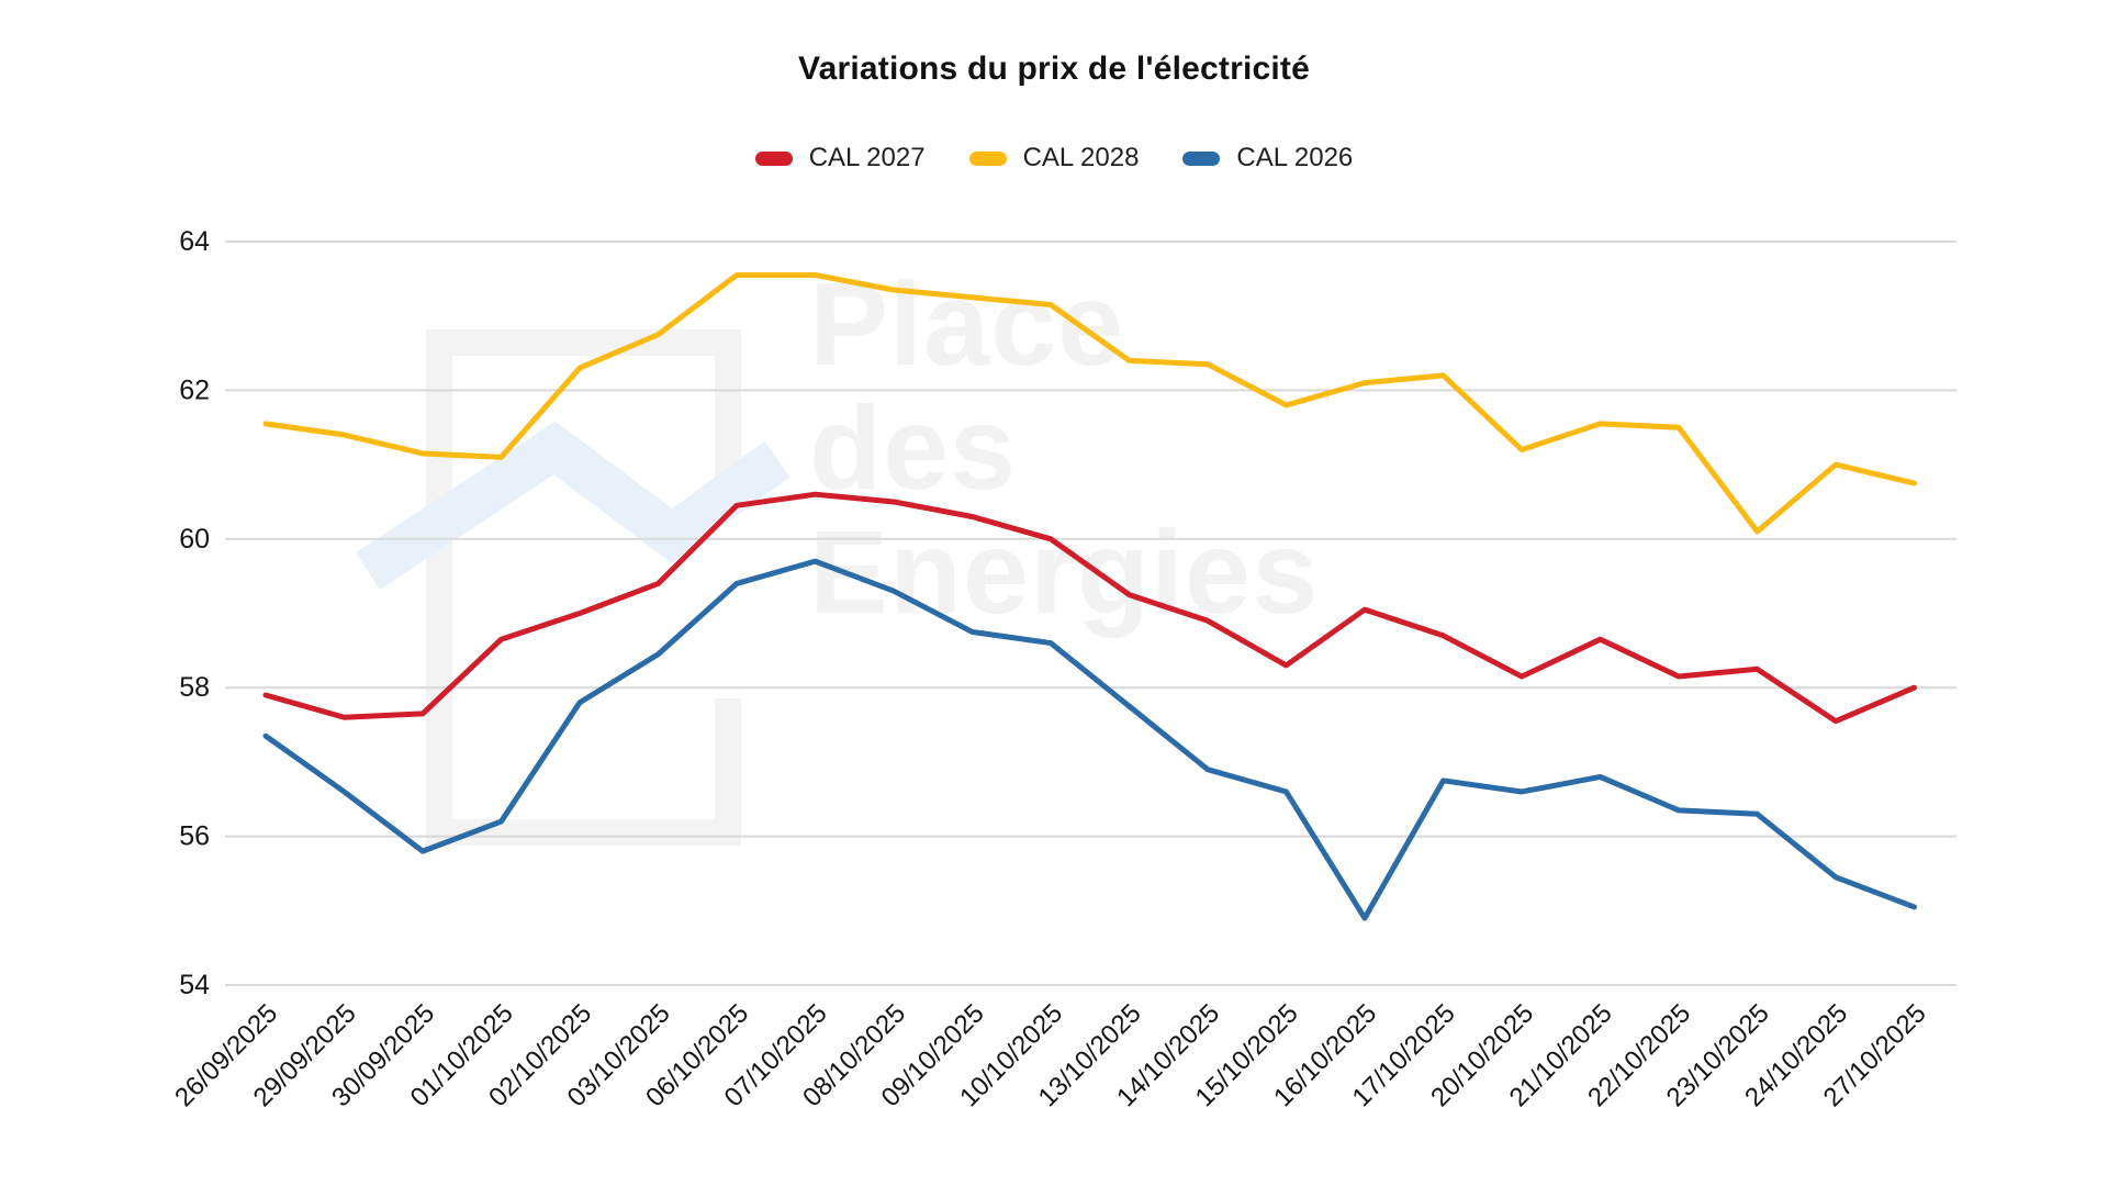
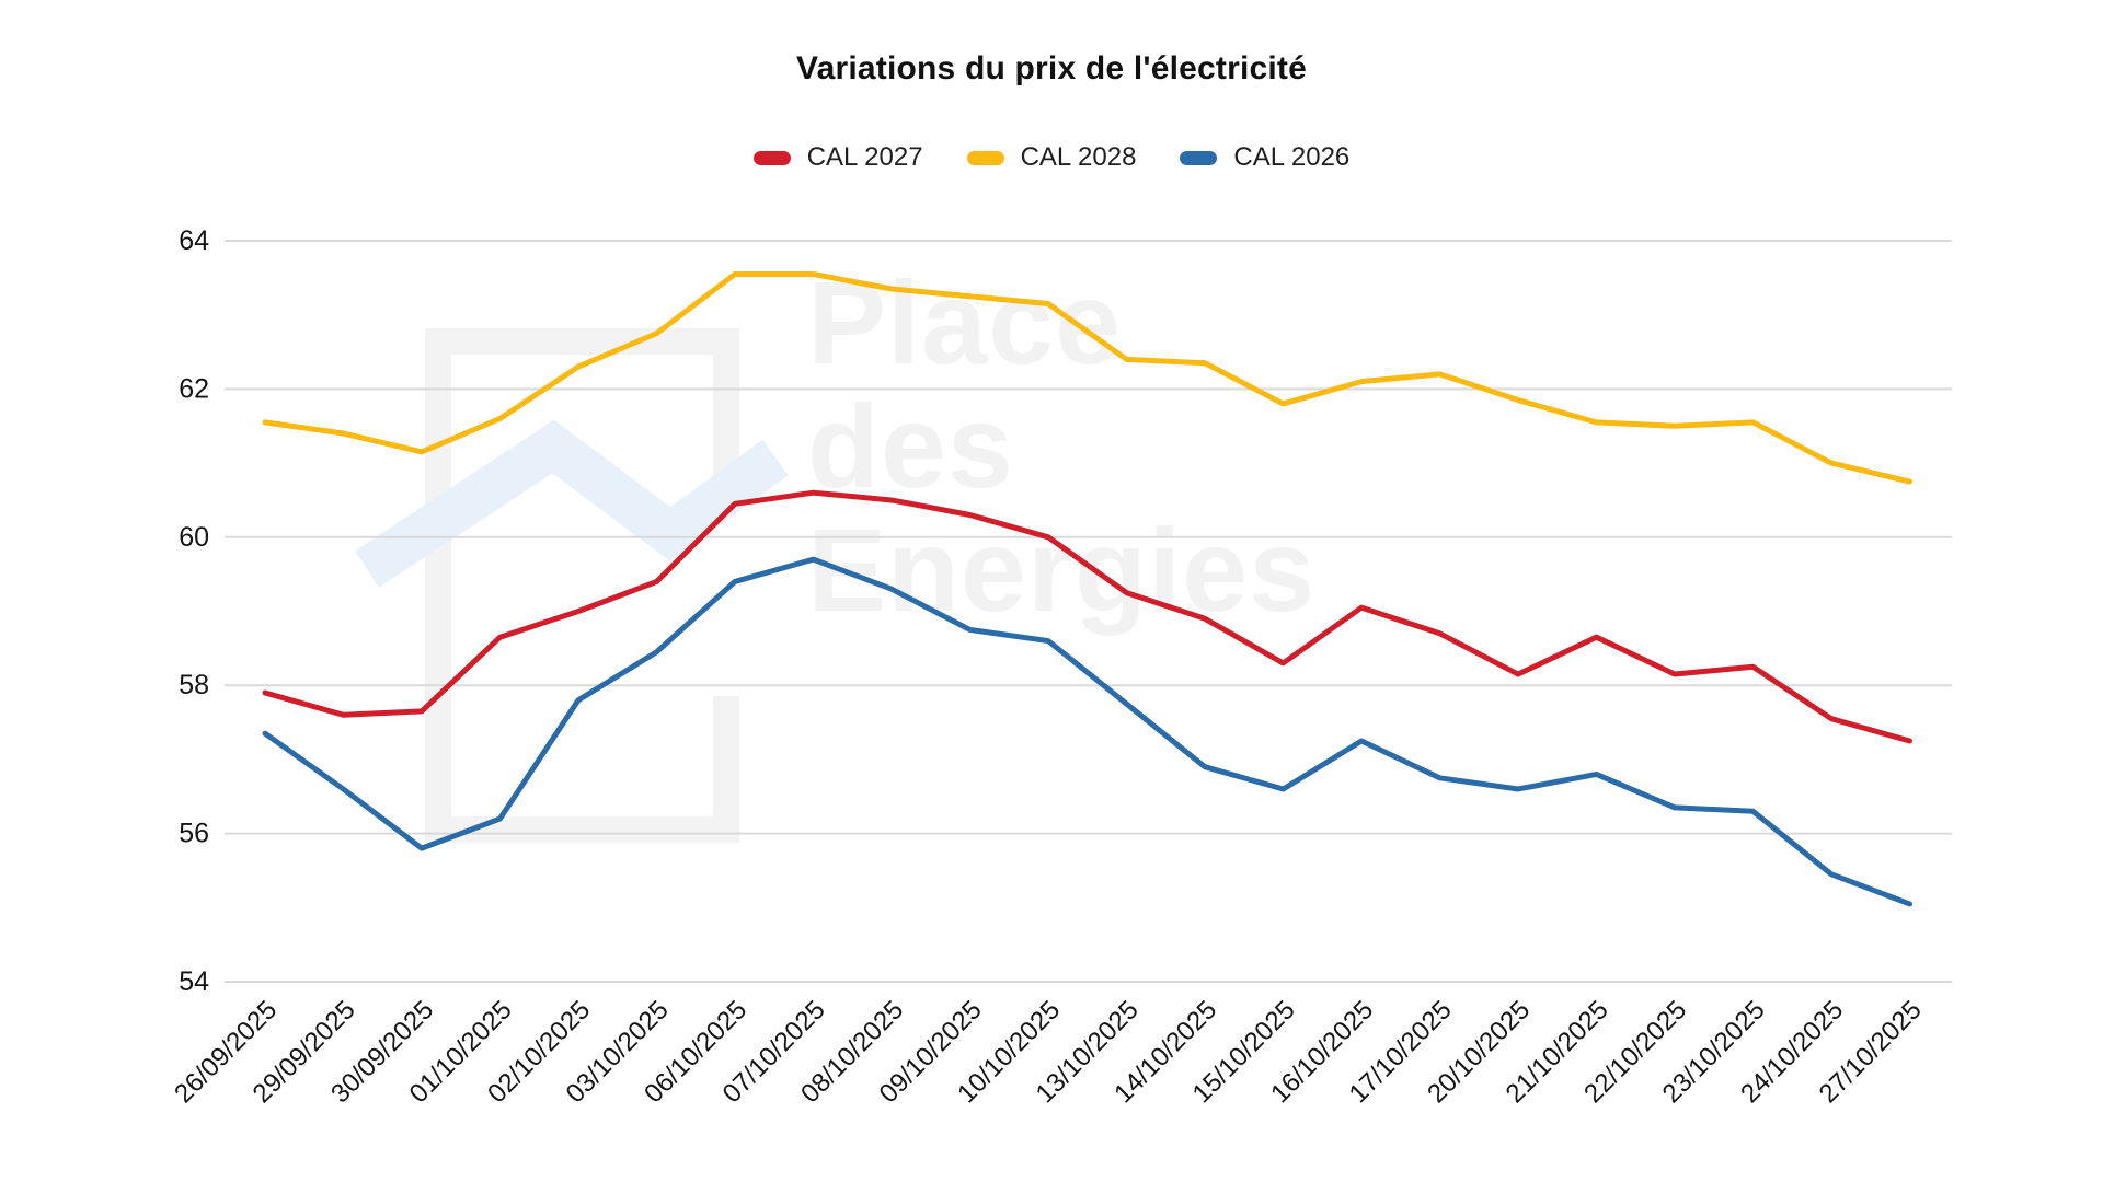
CAL 2028/01/10/2025: 61.1 -> 61.6
CAL 2026/16/10/2025: 54.9 -> 57.2
CAL 2028/20/10/2025: 61.2 -> 61.9
CAL 2028/23/10/2025: 60.1 -> 61.5
CAL 2027/27/10/2025: 58.0 -> 57.2
